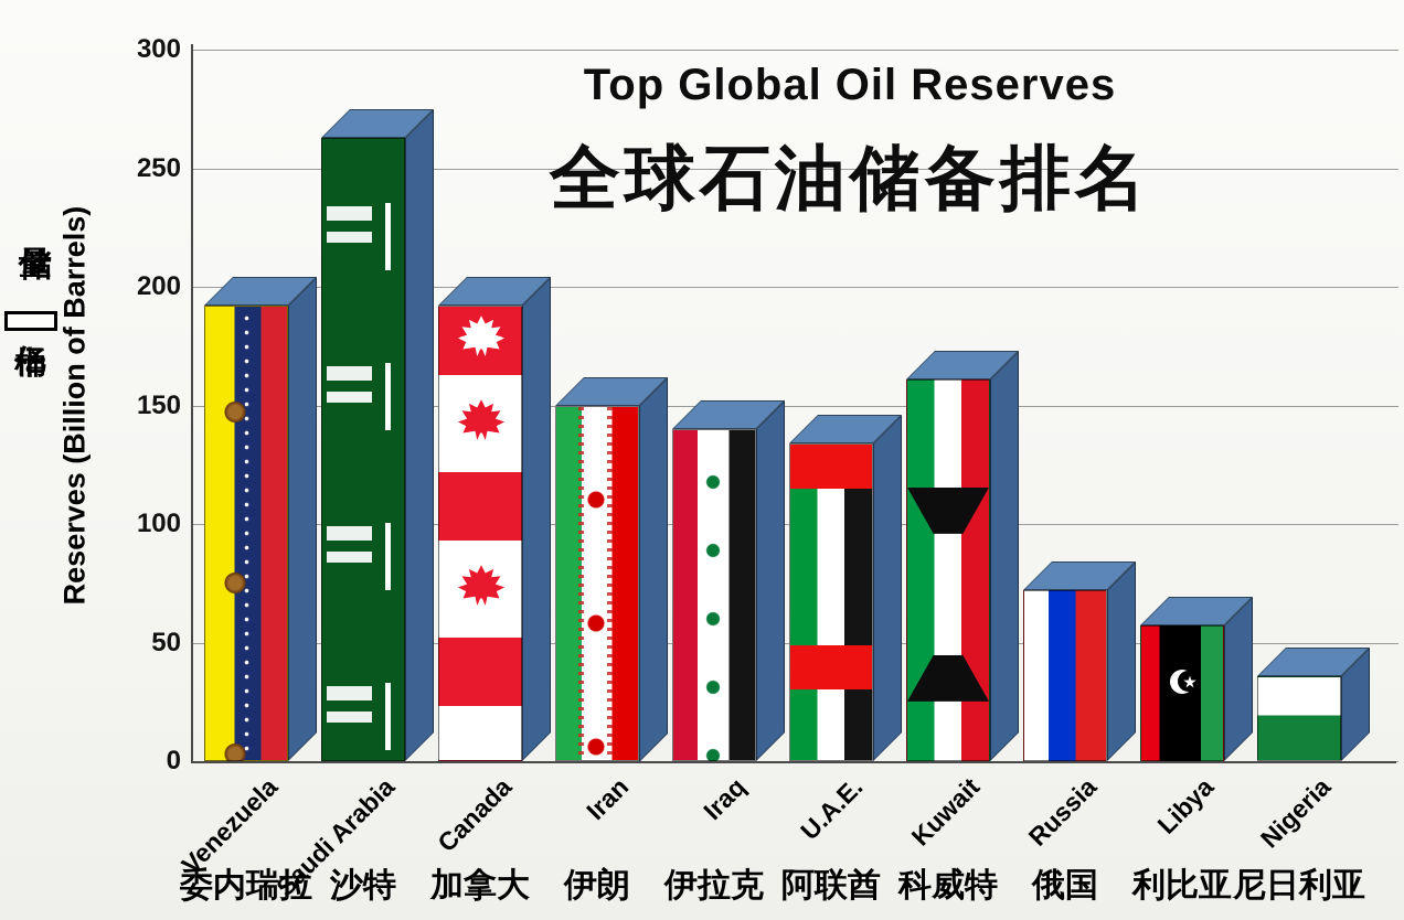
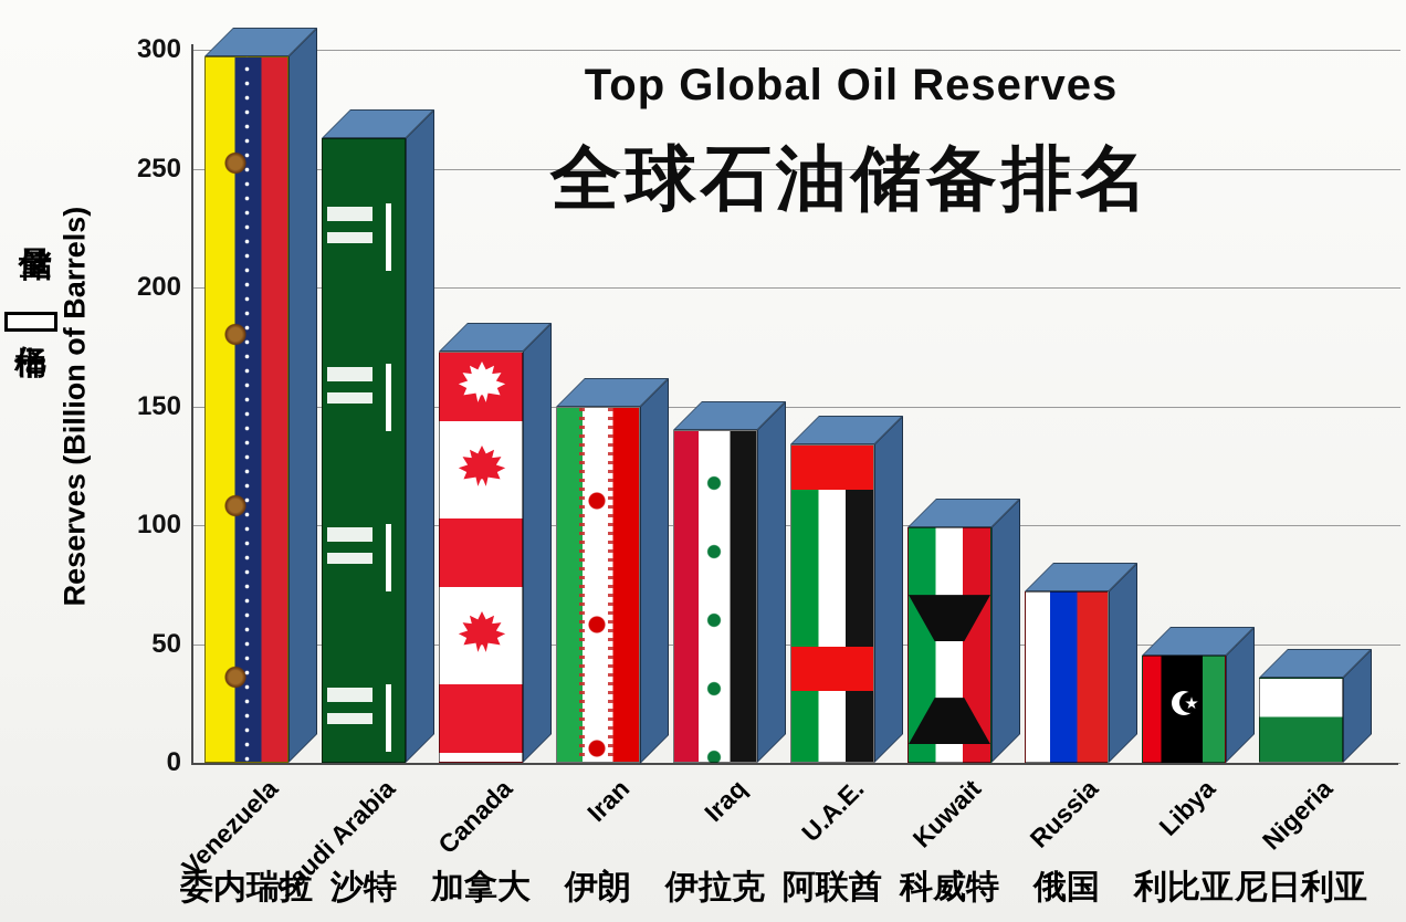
Venezuela: 192 -> 297
Canada: 192 -> 173
Kuwait: 161 -> 99
Libya: 57 -> 45
